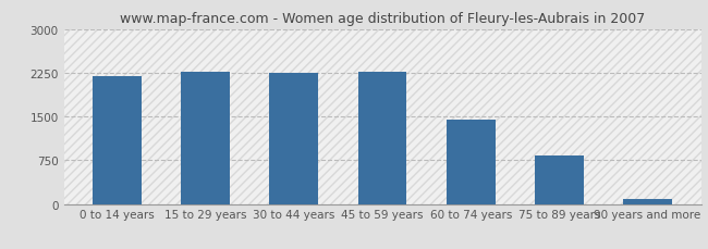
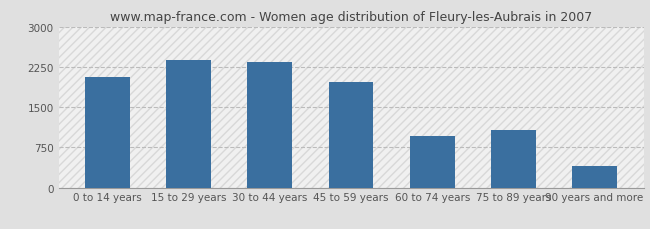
0 to 14 years: 2190 -> 2060
15 to 29 years: 2270 -> 2380
30 to 44 years: 2240 -> 2340
45 to 59 years: 2270 -> 1960
60 to 74 years: 1440 -> 960
75 to 89 years: 830 -> 1080
90 years and more: 80 -> 400
